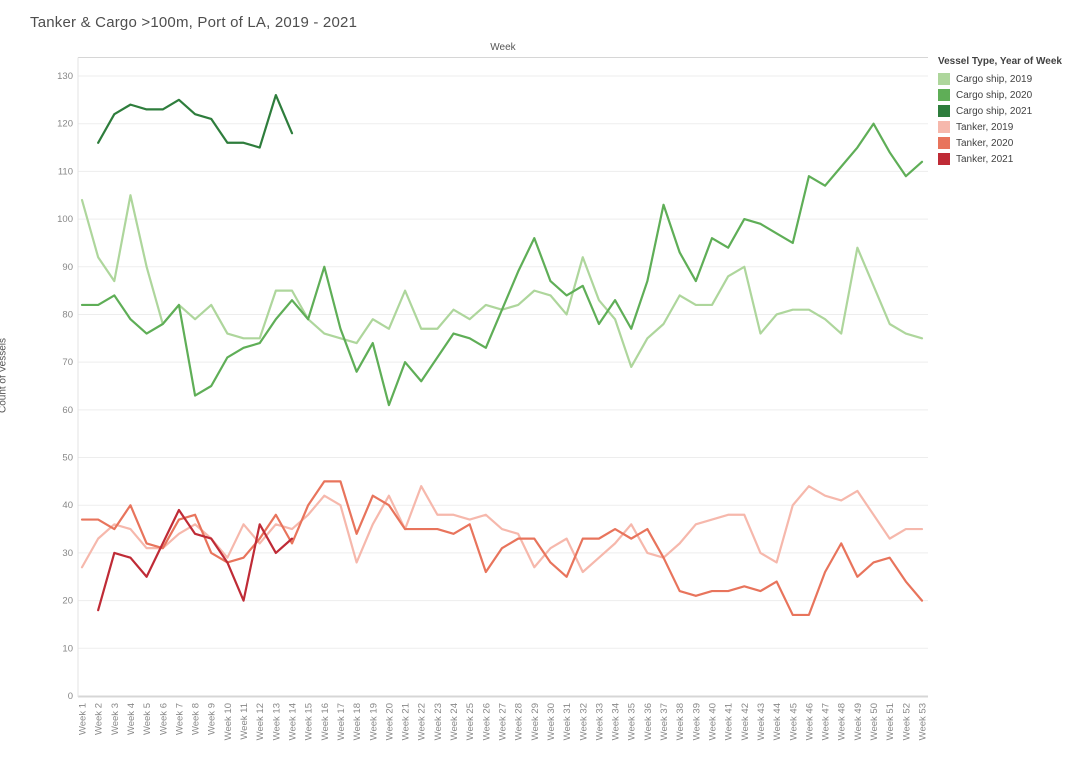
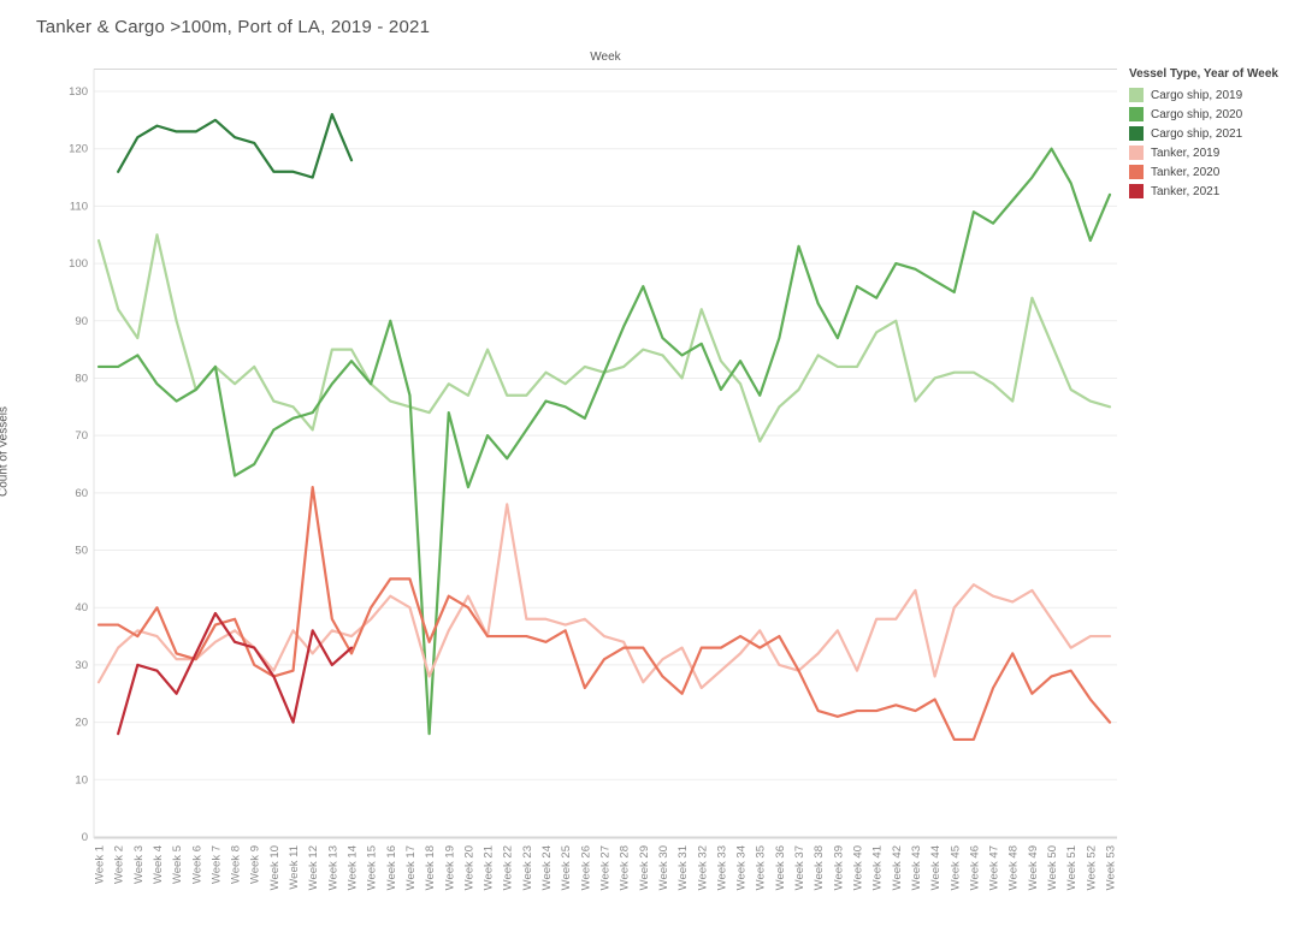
Cargo ship, 2019/Week 12: 75 -> 71
Tanker, 2020/Week 12: 33 -> 61
Cargo ship, 2020/Week 18: 68 -> 18
Tanker, 2019/Week 22: 44 -> 58
Tanker, 2019/Week 40: 37 -> 29
Tanker, 2019/Week 43: 30 -> 43
Cargo ship, 2020/Week 52: 109 -> 104
